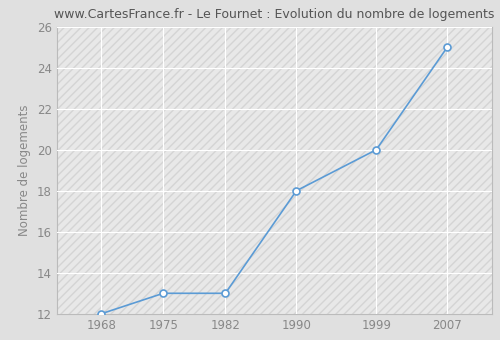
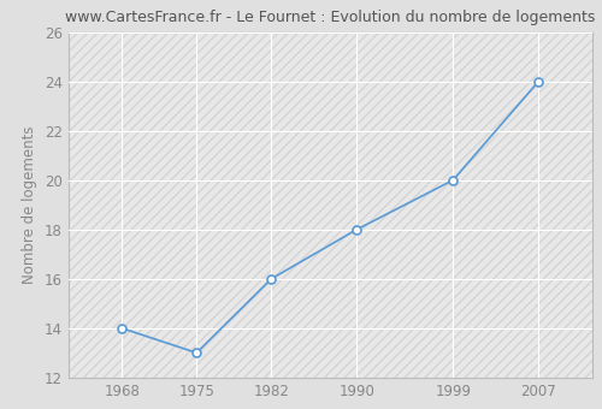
1968: 12 -> 14
1982: 13 -> 16
2007: 25 -> 24
